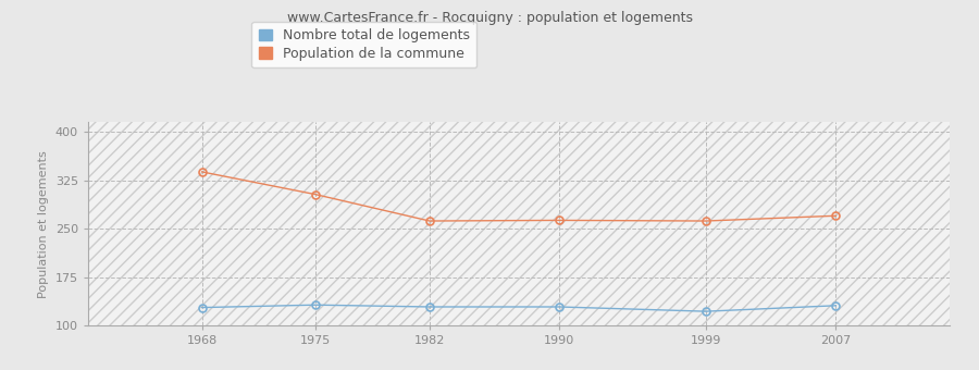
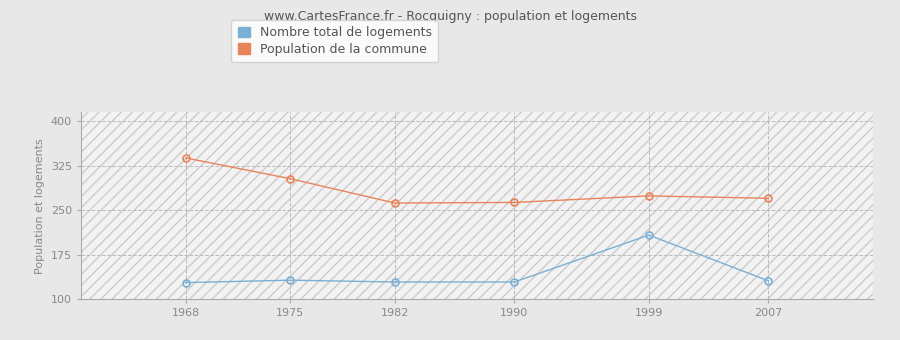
Nombre total de logements/1999: 122 -> 208
Population de la commune/1999: 262 -> 274
